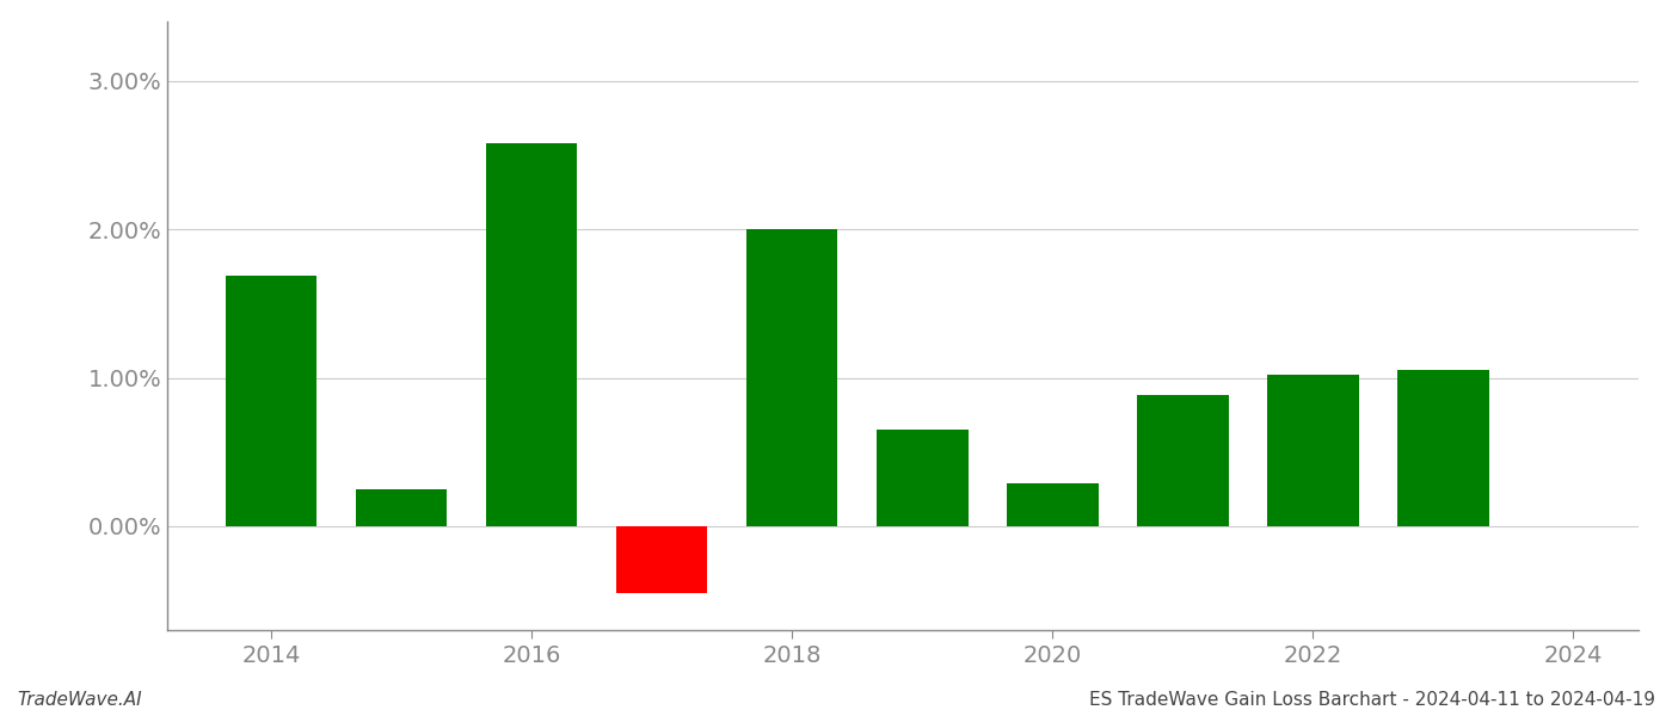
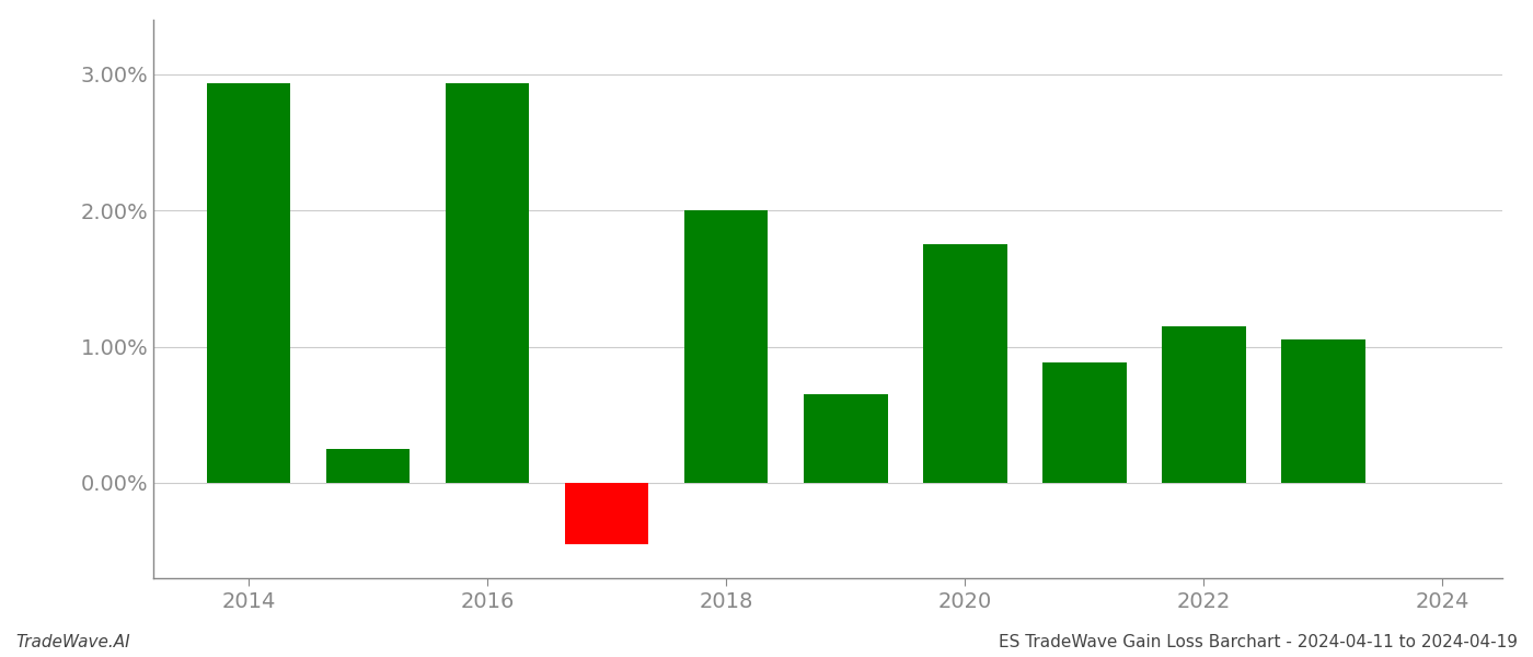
2014: 1.69% -> 2.93%
2016: 2.58% -> 2.93%
2020: 0.29% -> 1.75%
2022: 1.02% -> 1.15%
